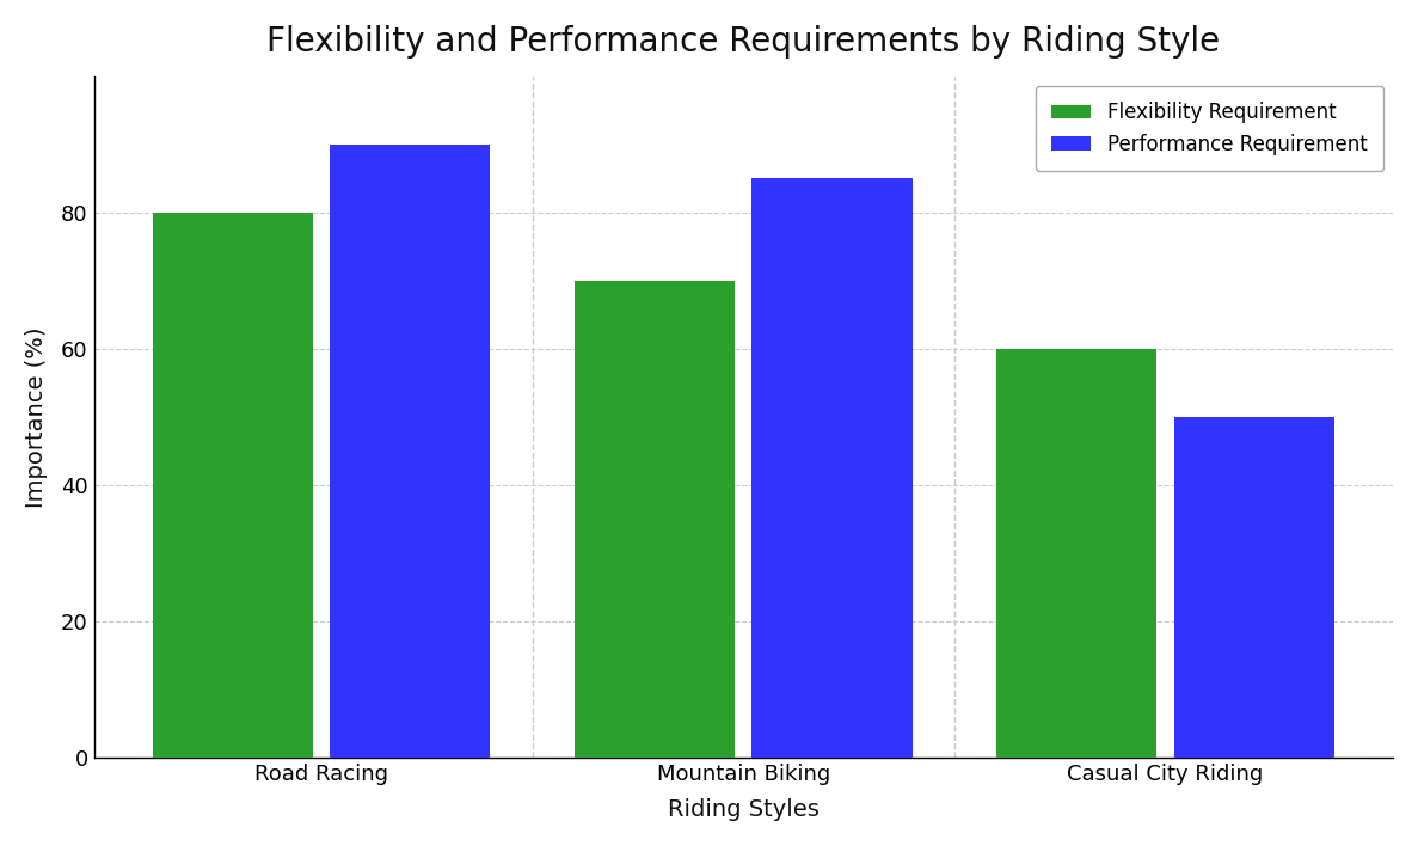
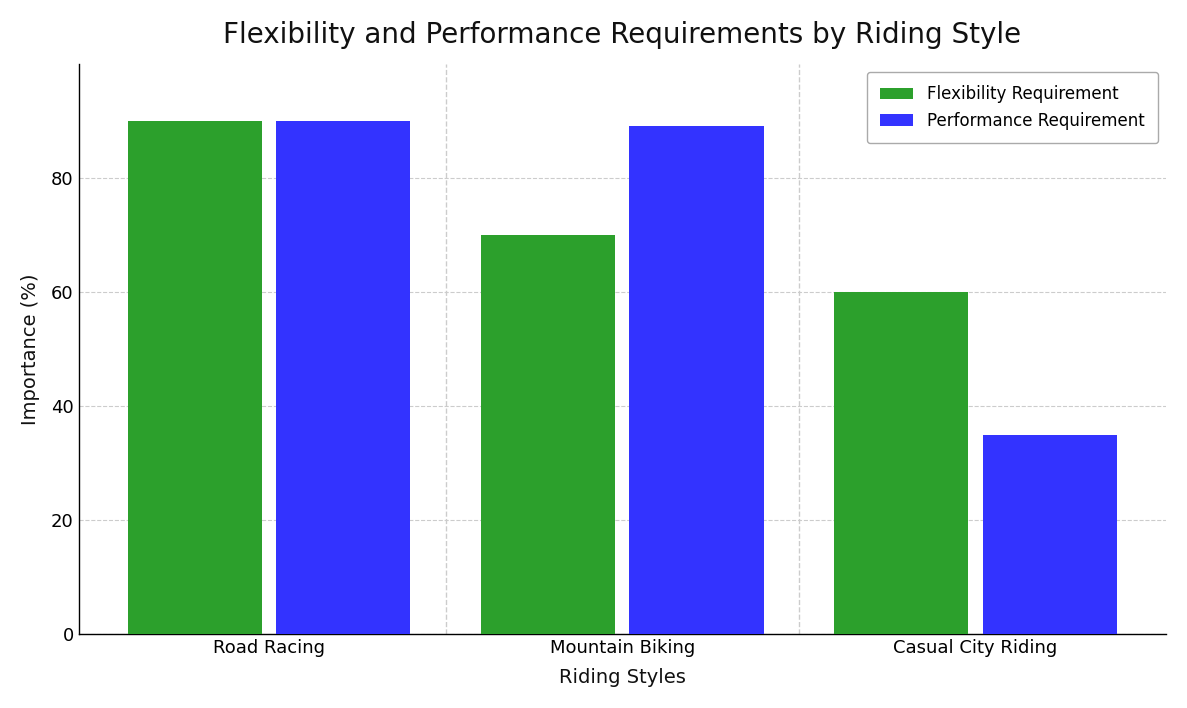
Flexibility Requirement/Road Racing: 80 -> 90
Performance Requirement/Mountain Biking: 85 -> 89
Performance Requirement/Casual City Riding: 50 -> 35
